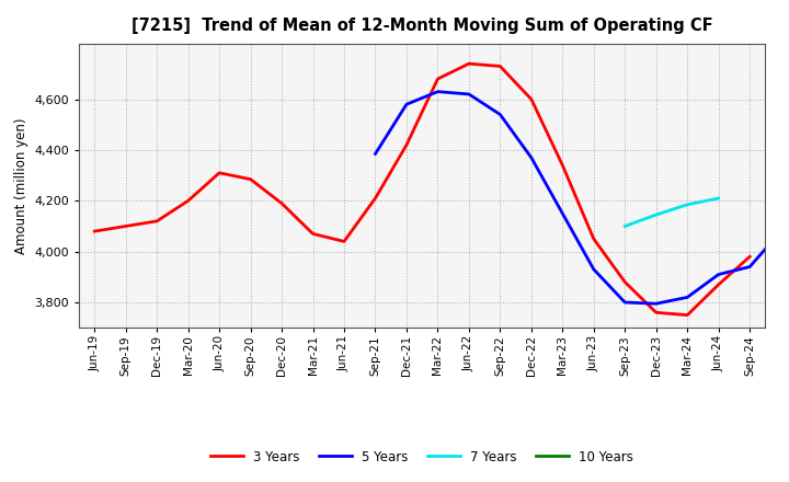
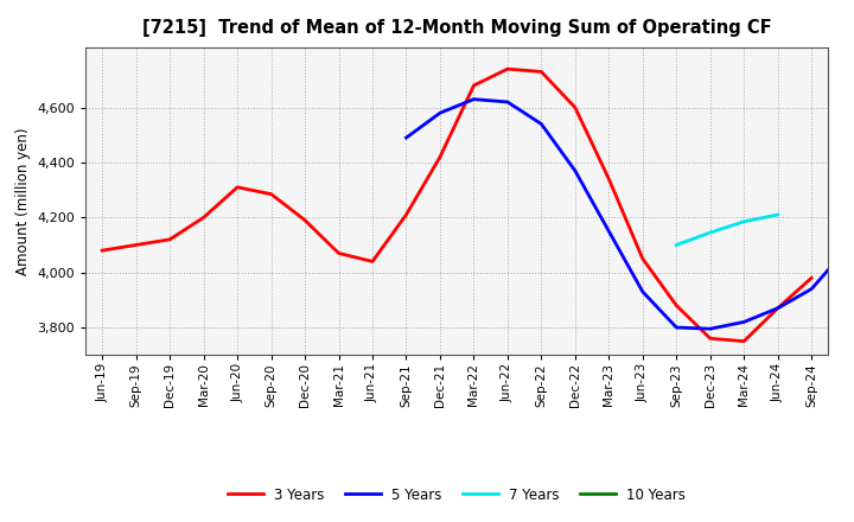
5 Years/Sep-21: 4,385 -> 4,490
5 Years/Jun-24: 3,910 -> 3,870
